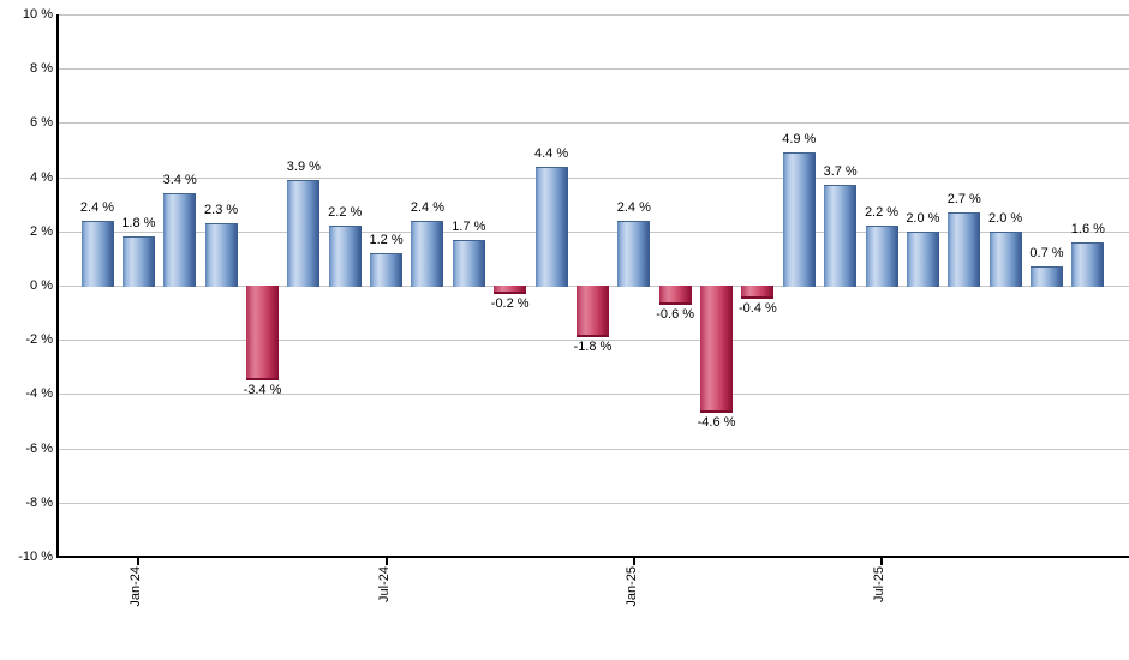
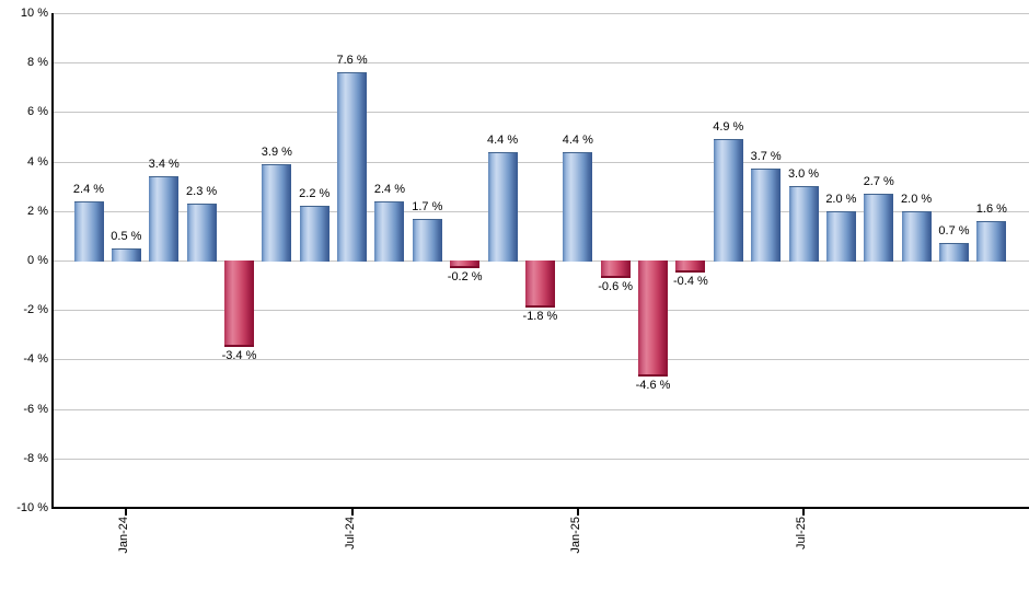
Jan-24: 1.8 -> 0.5
Jul-24: 1.2 -> 7.6
Jan-25: 2.4 -> 4.4
Jul-25: 2.2 -> 3.0
